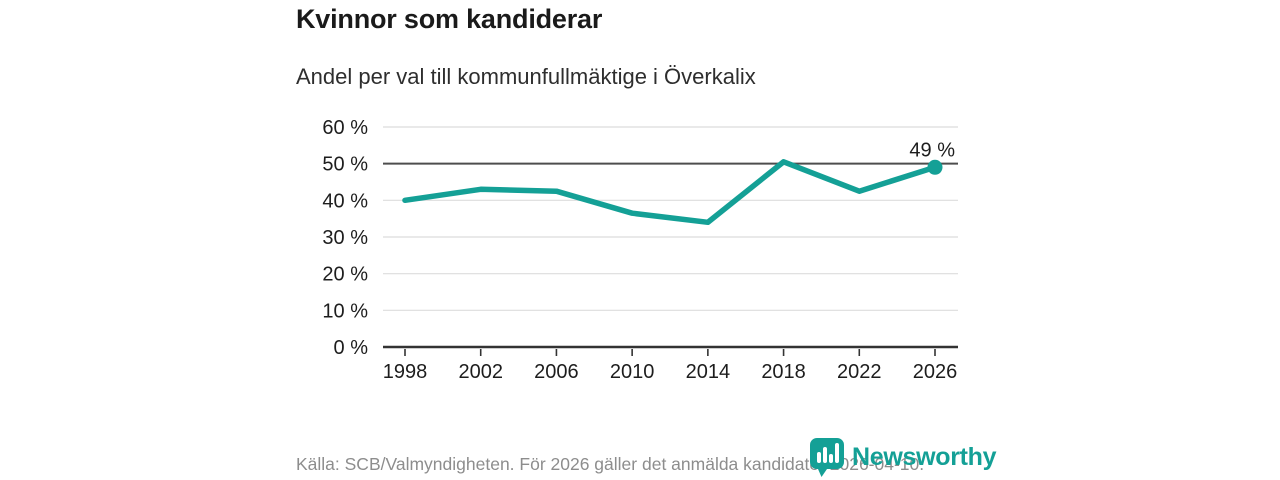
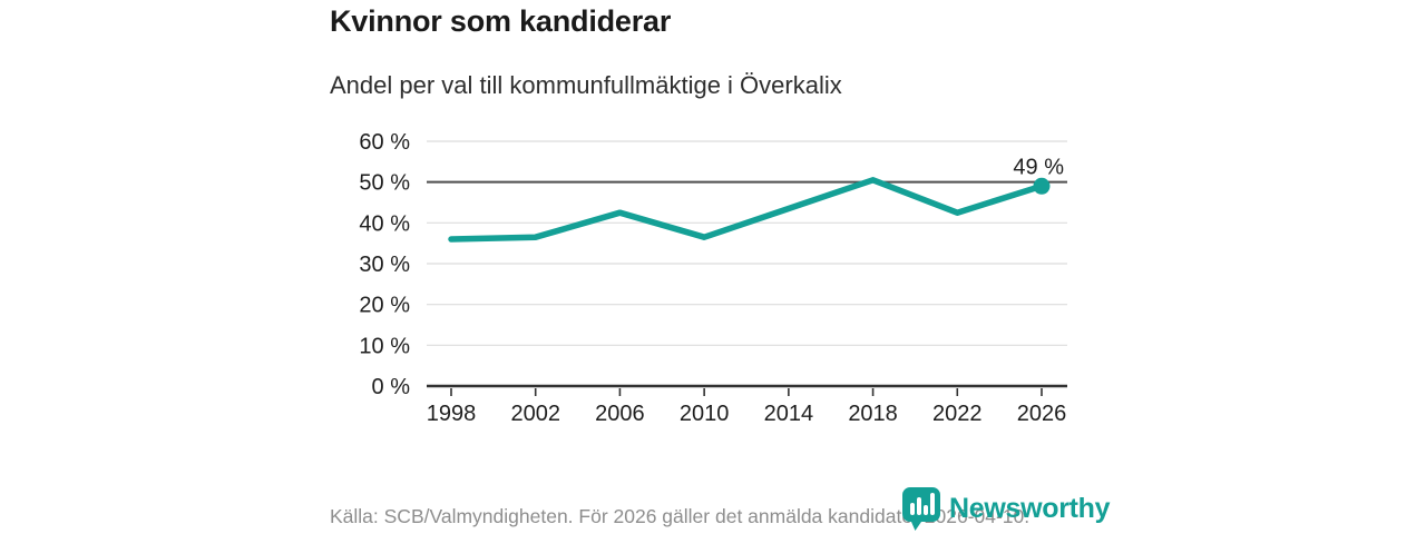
1998: 40% -> 36%
2002: 43% -> 36%
2014: 34% -> 44%
